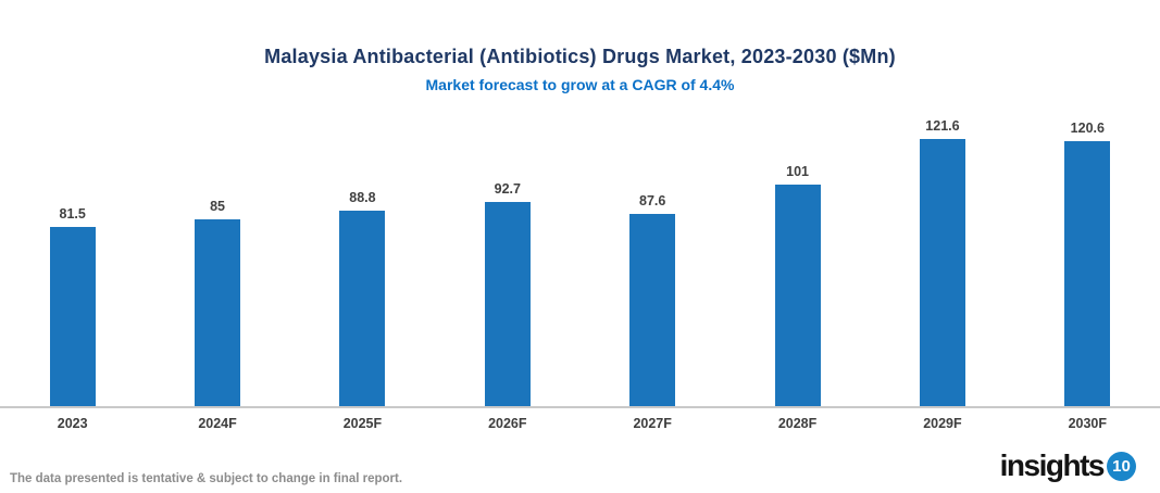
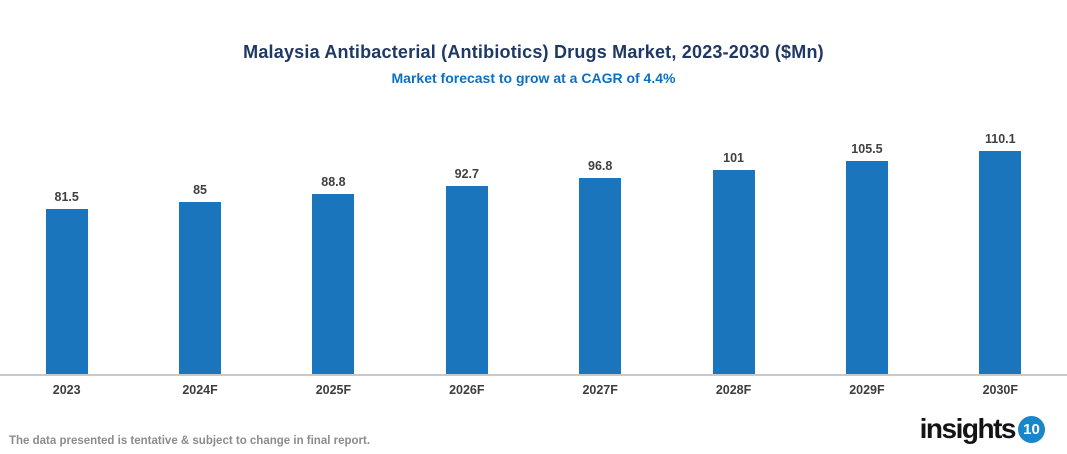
2027F: 87.6 -> 96.8
2029F: 121.6 -> 105.5
2030F: 120.6 -> 110.1
